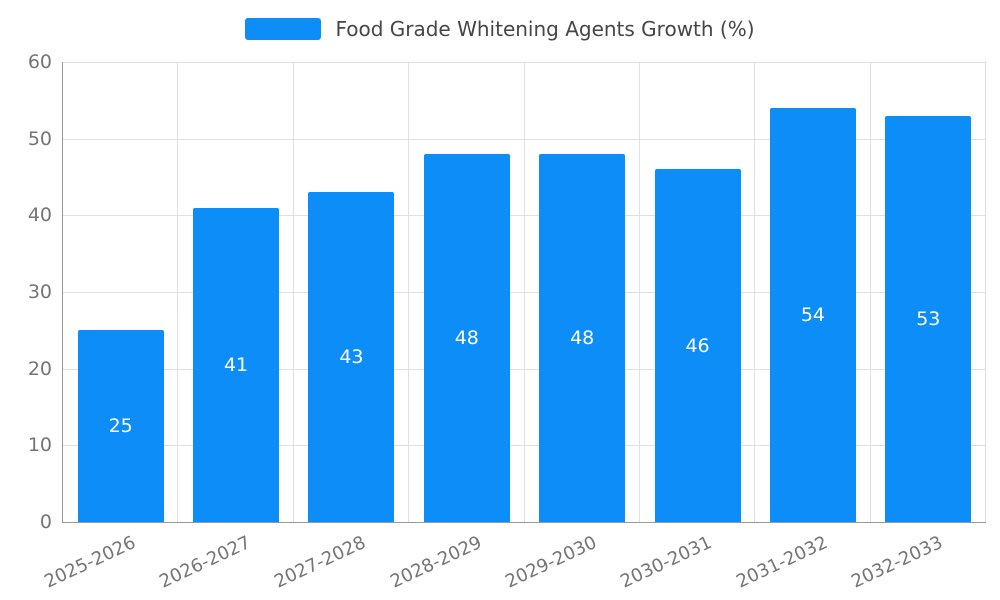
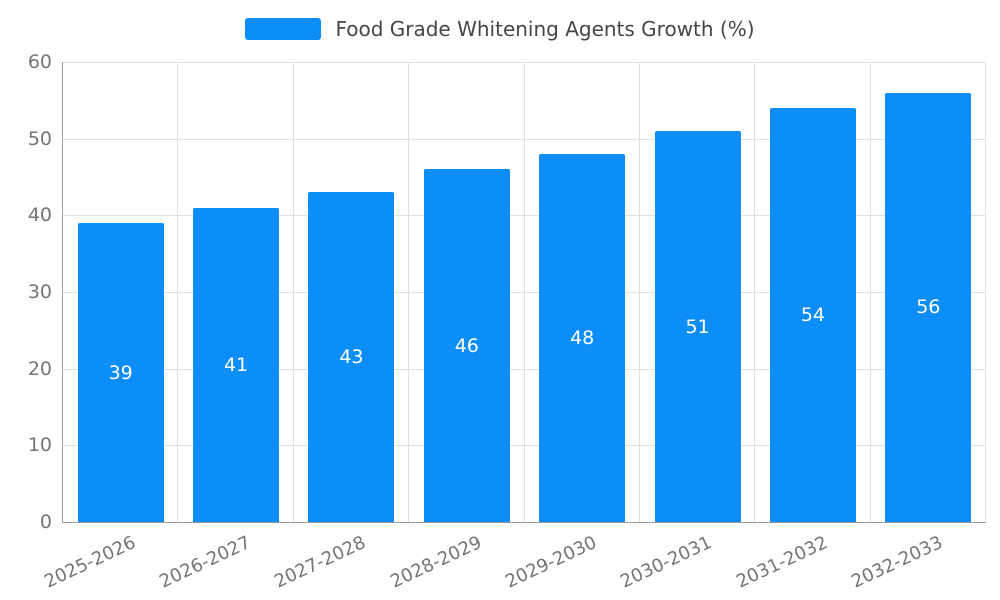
2025-2026: 25 -> 39
2028-2029: 48 -> 46
2030-2031: 46 -> 51
2032-2033: 53 -> 56
